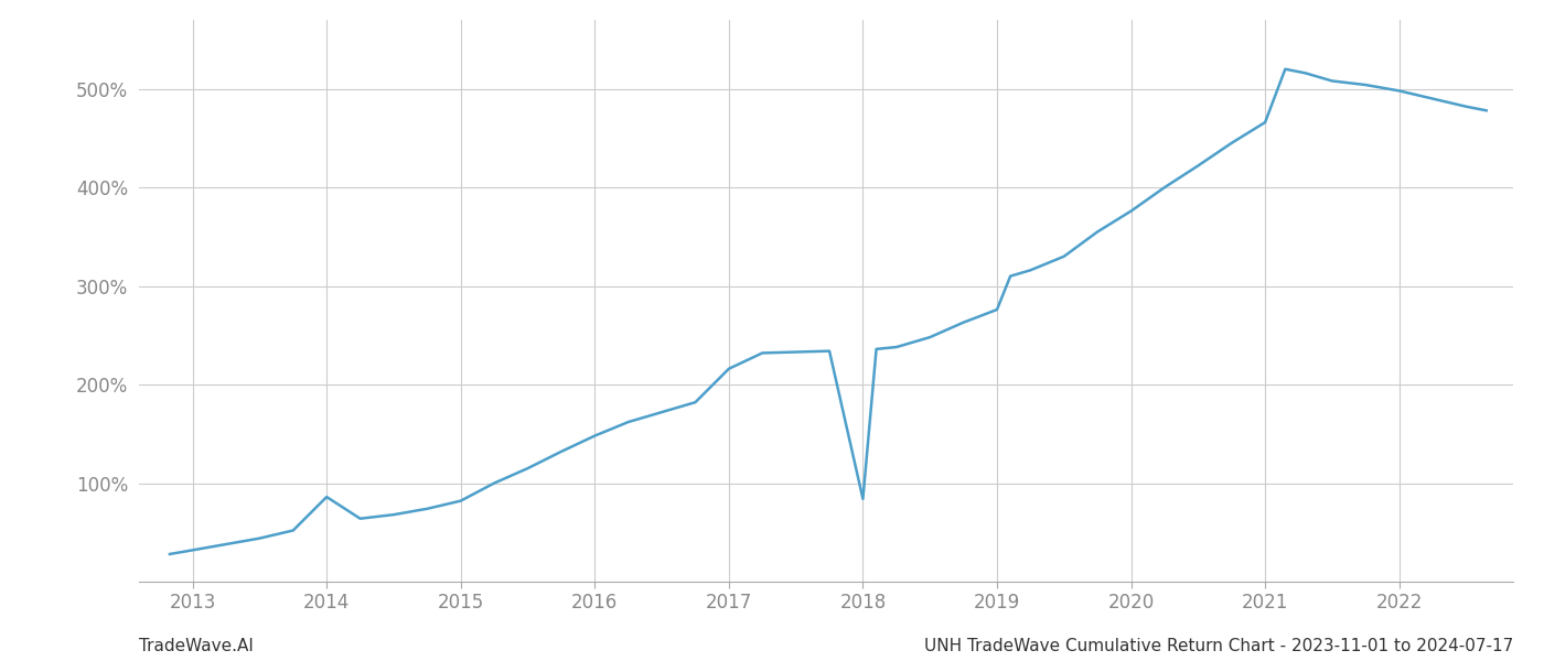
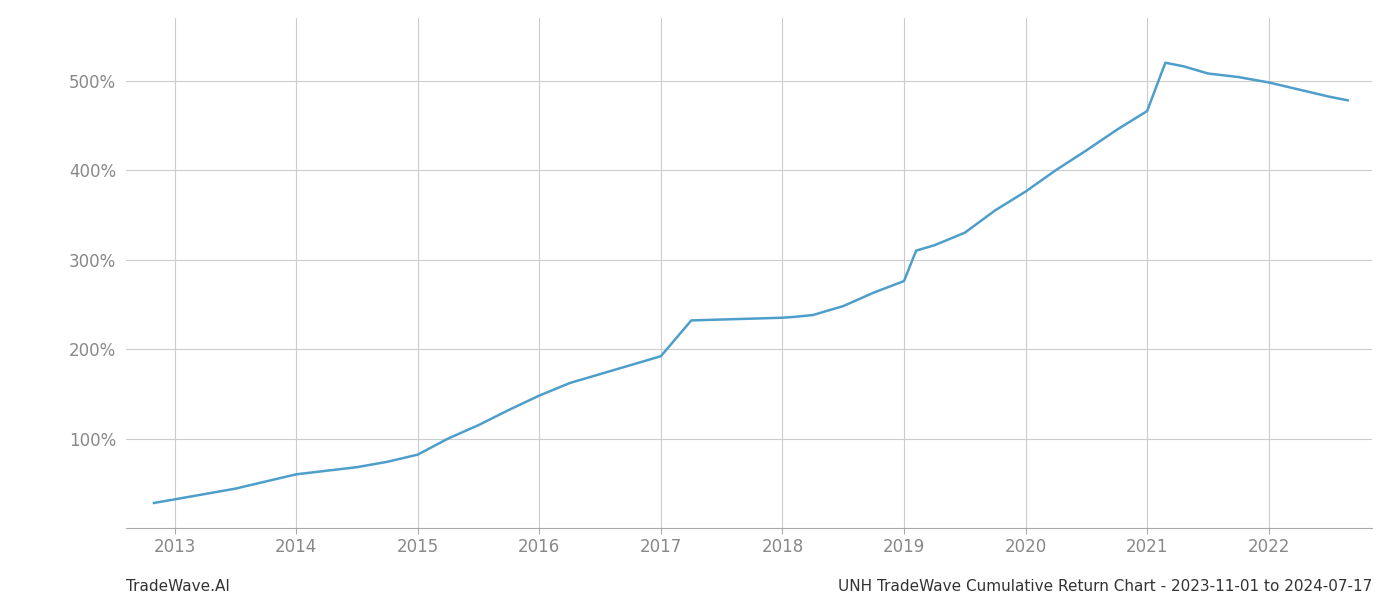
2014: 86% -> 60%
2017: 216% -> 192%
2018: 84% -> 235%
